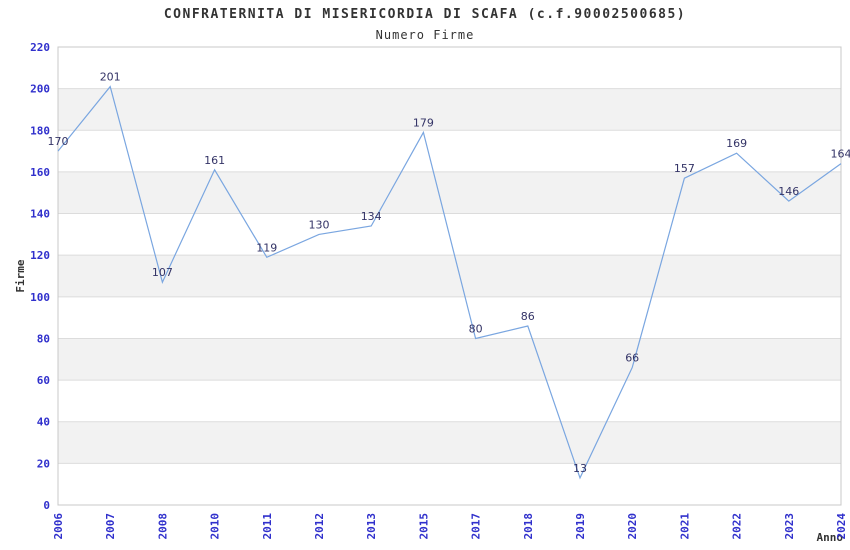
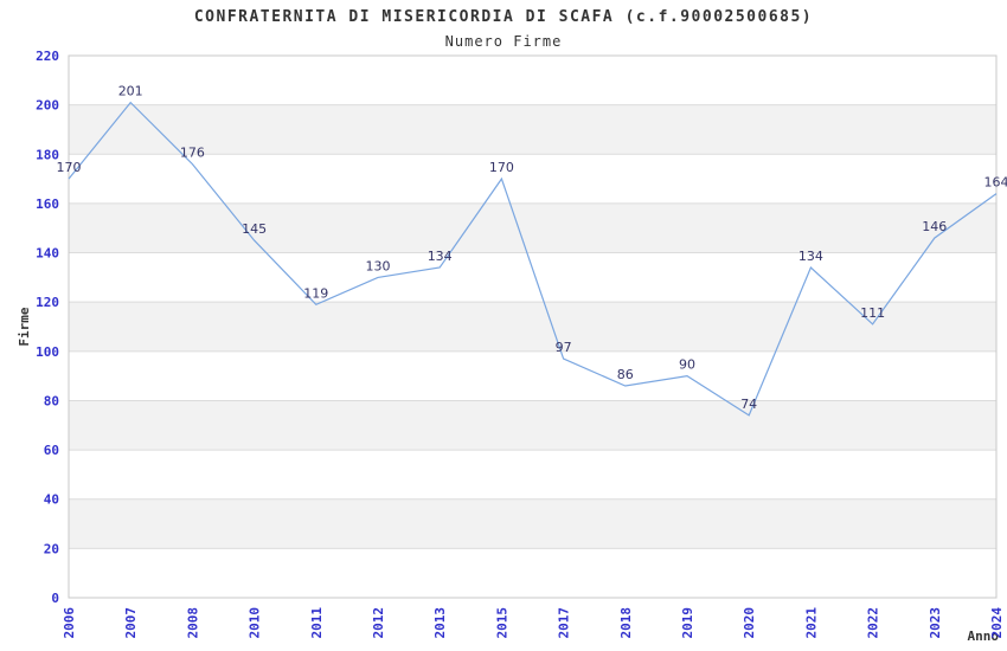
2008: 107 -> 176
2010: 161 -> 145
2015: 179 -> 170
2017: 80 -> 97
2019: 13 -> 90
2020: 66 -> 74
2021: 157 -> 134
2022: 169 -> 111
